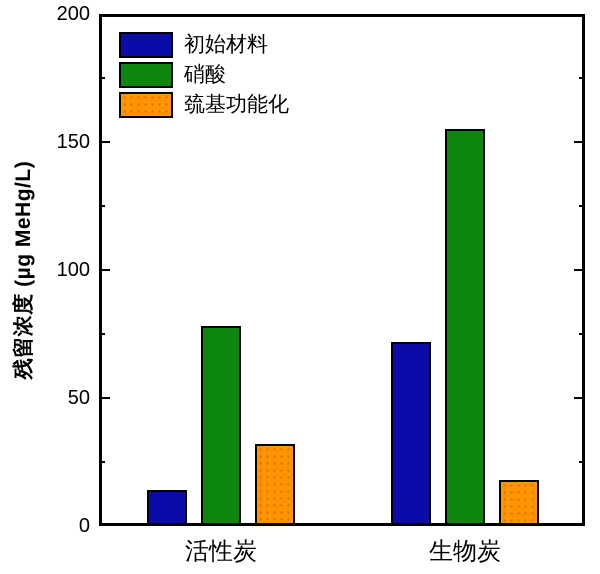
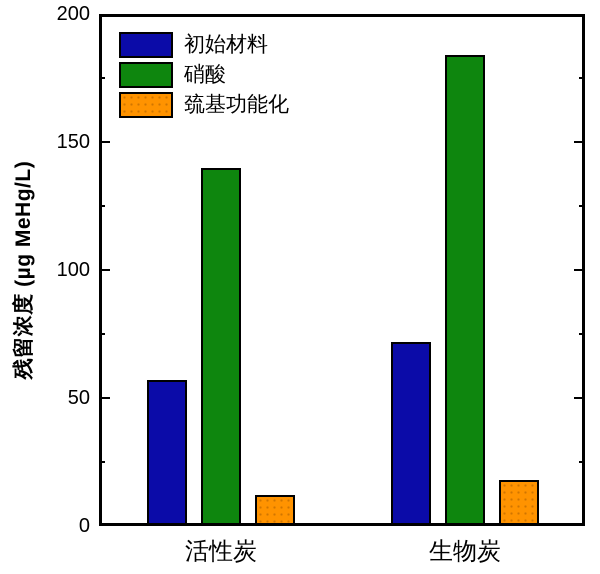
初始材料/活性炭: 14 -> 57
硝酸/活性炭: 78 -> 140
巯基功能化/活性炭: 32 -> 12
硝酸/生物炭: 155 -> 184
